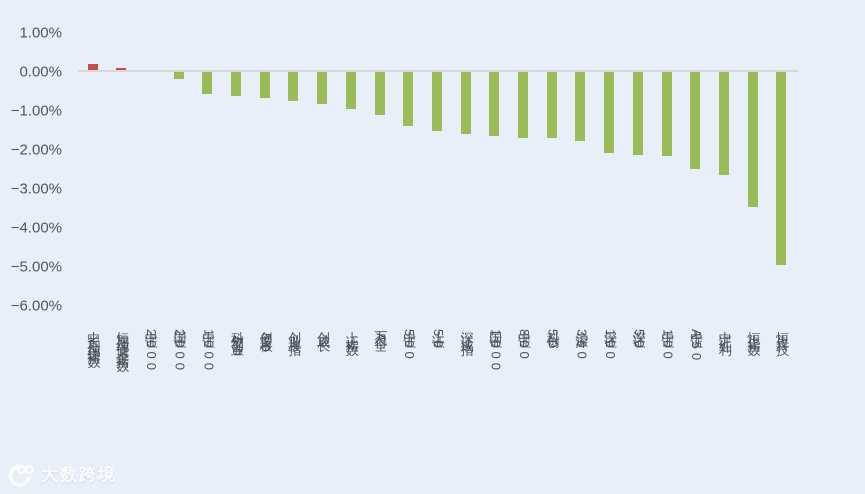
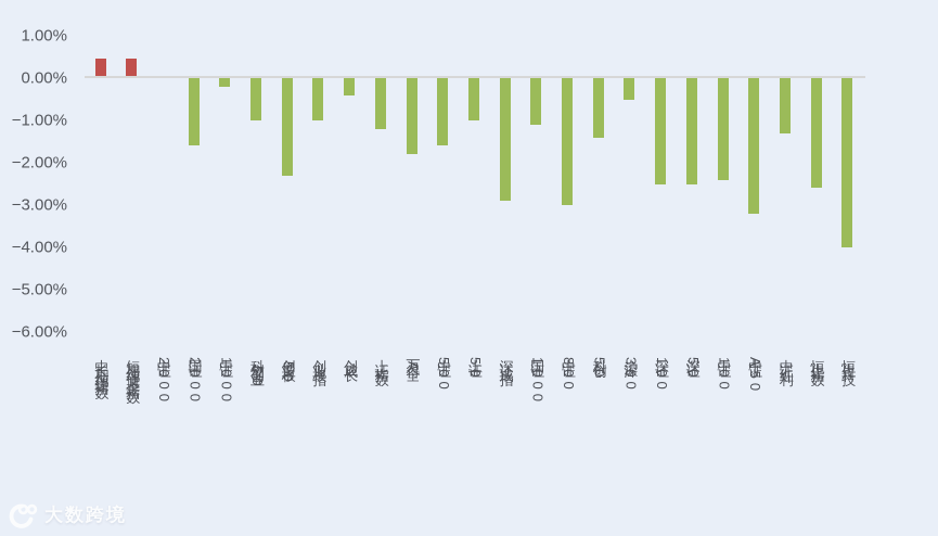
中长期纯债指数: 0.1% -> 0.4%
短期纯债基金指数: 0.1% -> 0.4%
国证2000: -0.2% -> -1.6%
中证1000: -0.6% -> -0.2%
科创创业50: -0.6% -> -1.0%
创业板50: -0.7% -> -2.3%
创业板指: -0.7% -> -1.0%
创成长: -0.8% -> -0.4%
上证指数: -0.9% -> -1.2%
万得全A: -1.1% -> -1.8%
中证500: -1.4% -> -1.6%
上证50: -1.5% -> -1.0%
深证成指: -1.6% -> -2.9%
国证1000: -1.6% -> -1.1%
中证800: -1.7% -> -3.0%
科创50: -1.7% -> -1.4%
沪深300: -1.8% -> -0.5%
深证100: -2.1% -> -2.5%
深证50: -2.1% -> -2.5%
中证100: -2.1% -> -2.4%
中证A50: -2.5% -> -3.2%
中证红利: -2.6% -> -1.3%
恒生指数: -3.5% -> -2.6%
恒生科技: -5.0% -> -4.0%
